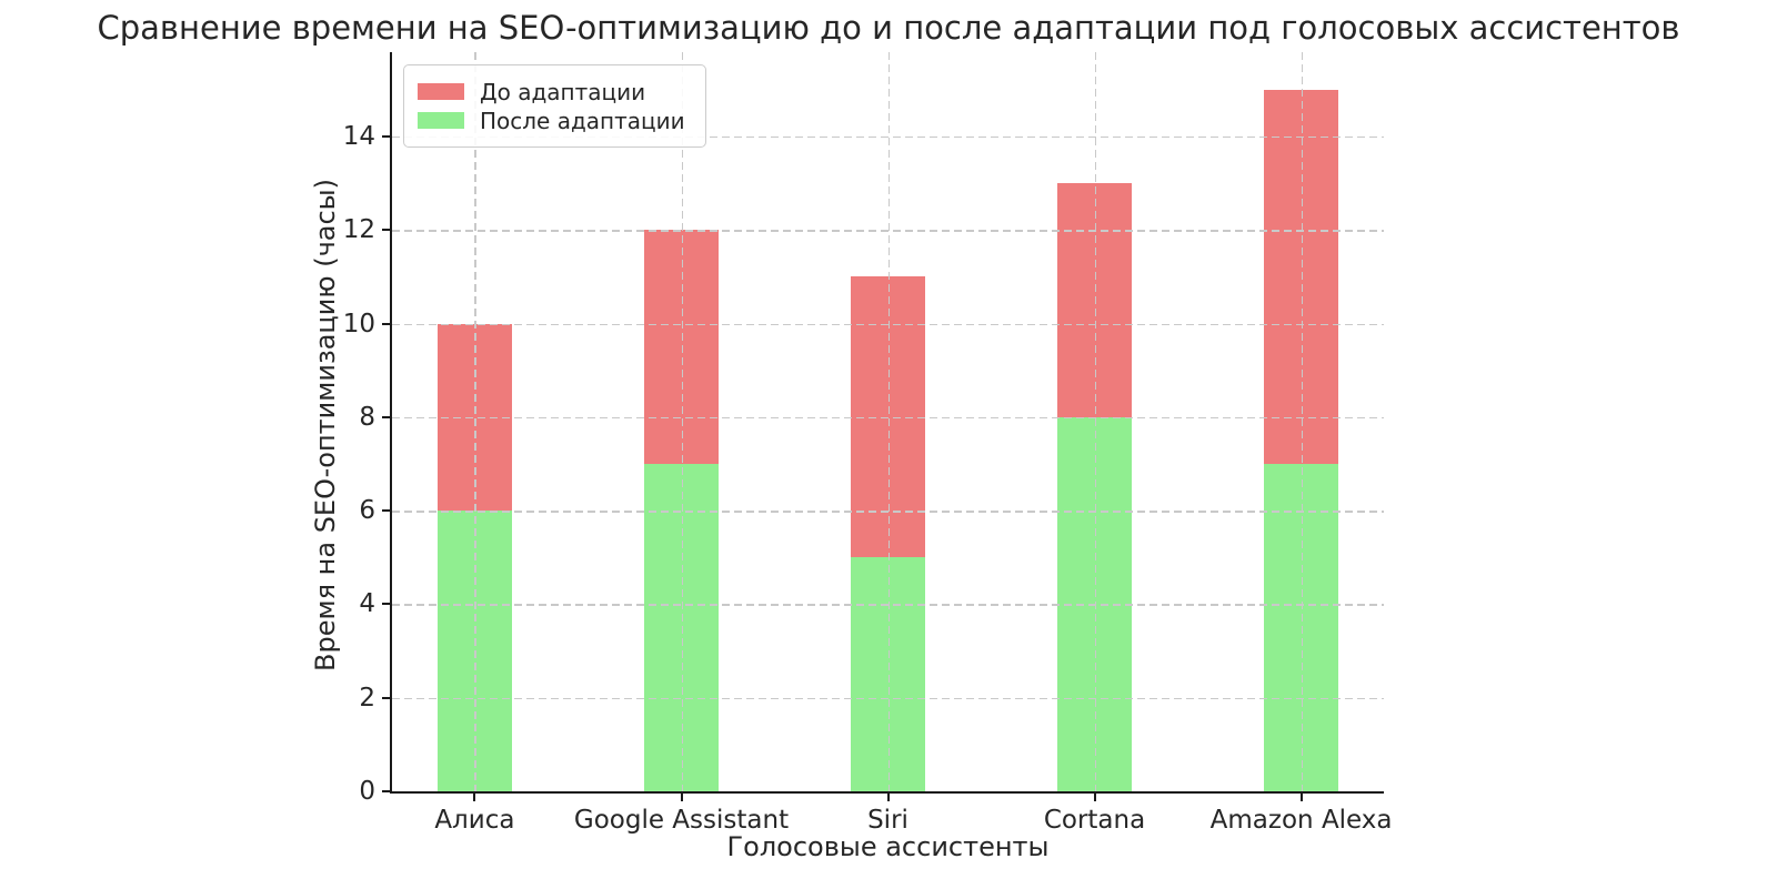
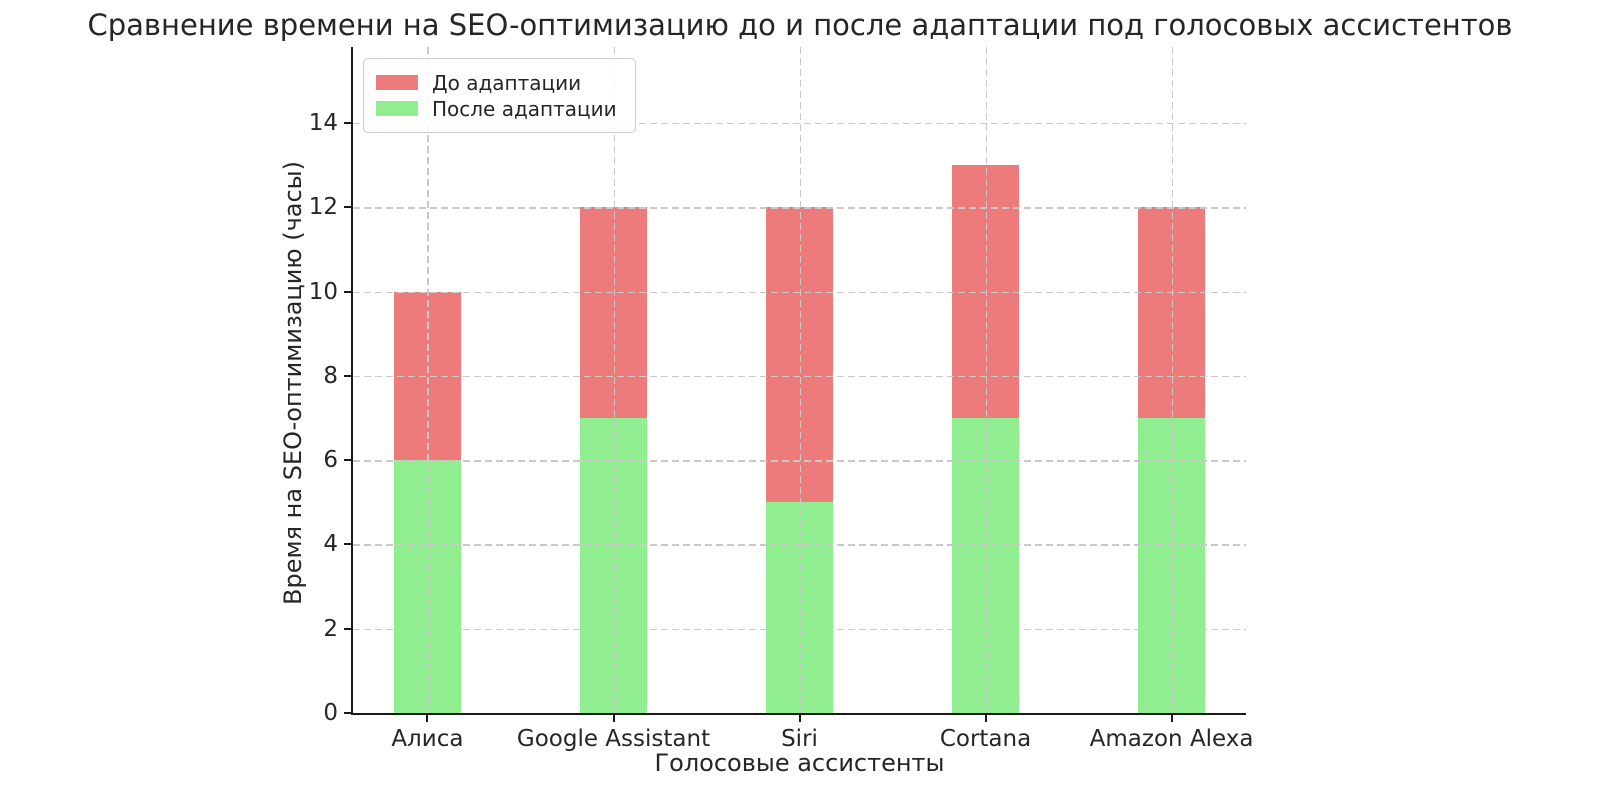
До адаптации/Siri: 11 -> 12
После адаптации/Cortana: 8 -> 7
До адаптации/Amazon Alexa: 15 -> 12
